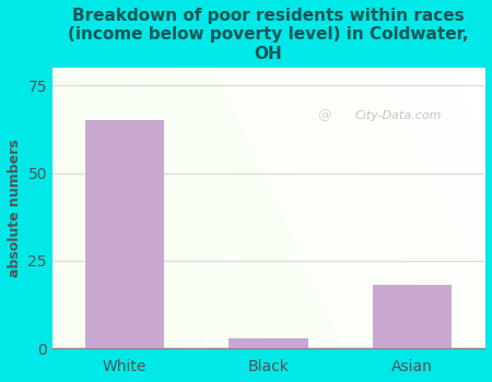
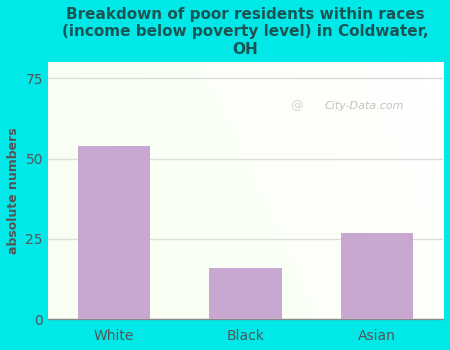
White: 65 -> 54
Black: 3 -> 16
Asian: 18 -> 27
